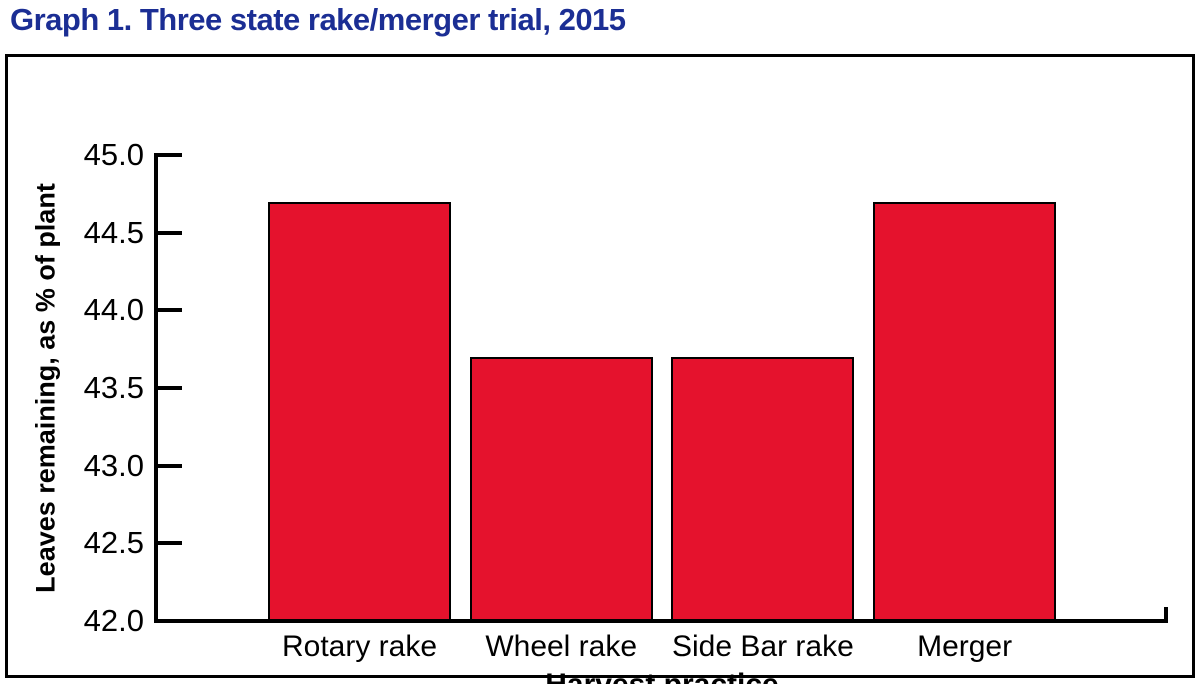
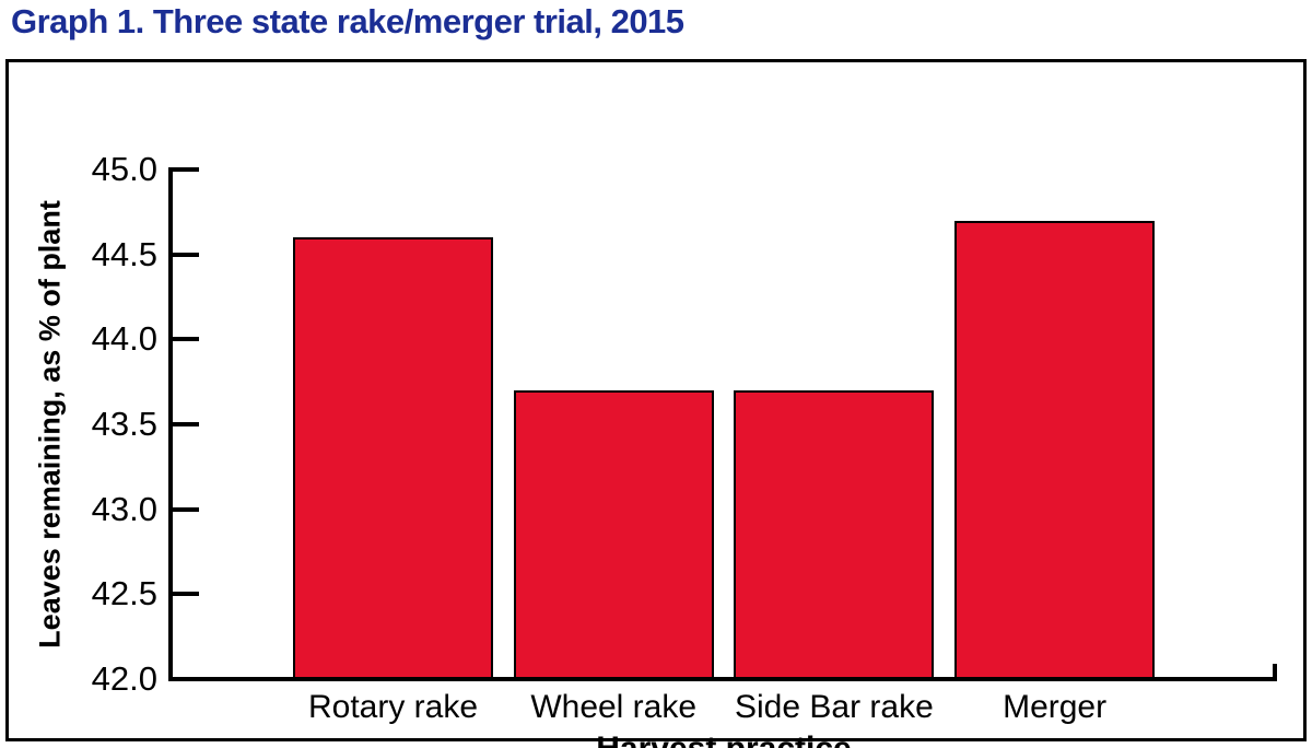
Rotary rake: 44.7 -> 44.6
